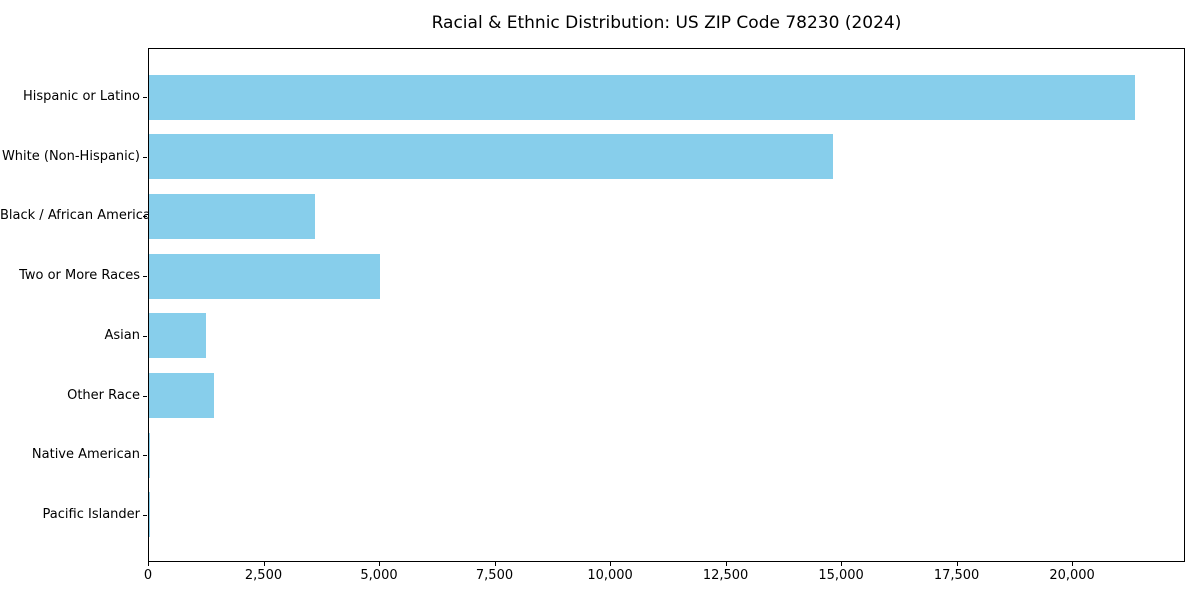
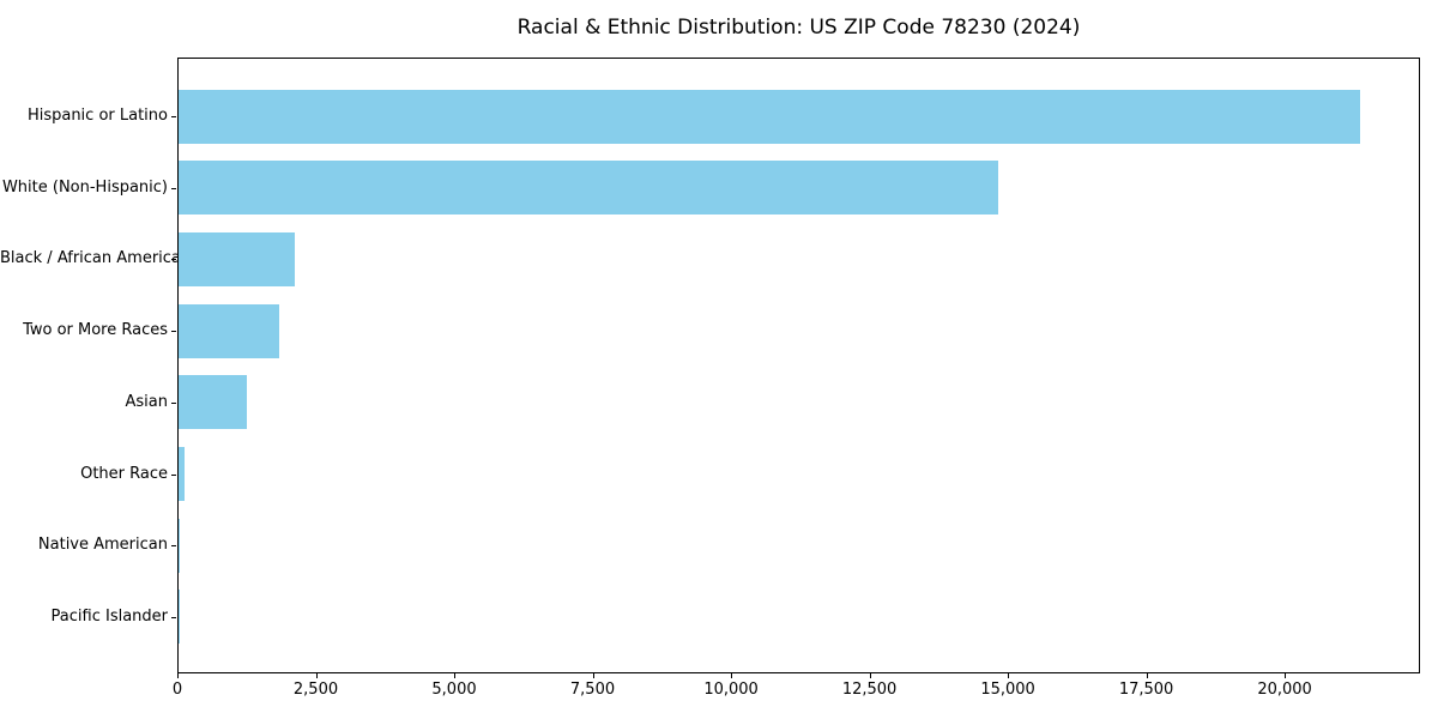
Black / African American: 3600 -> 2100
Two or More Races: 5000 -> 1800
Other Race: 1400 -> 100
